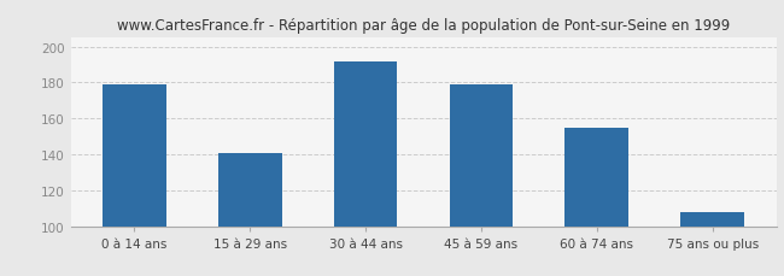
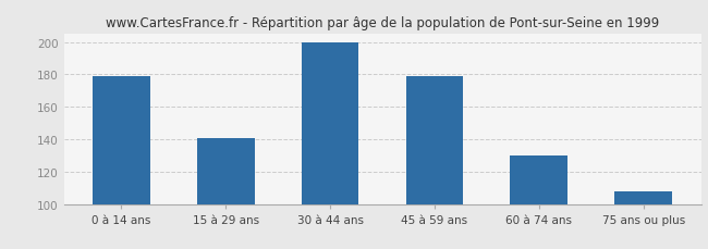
30 à 44 ans: 192 -> 200
60 à 74 ans: 155 -> 130
